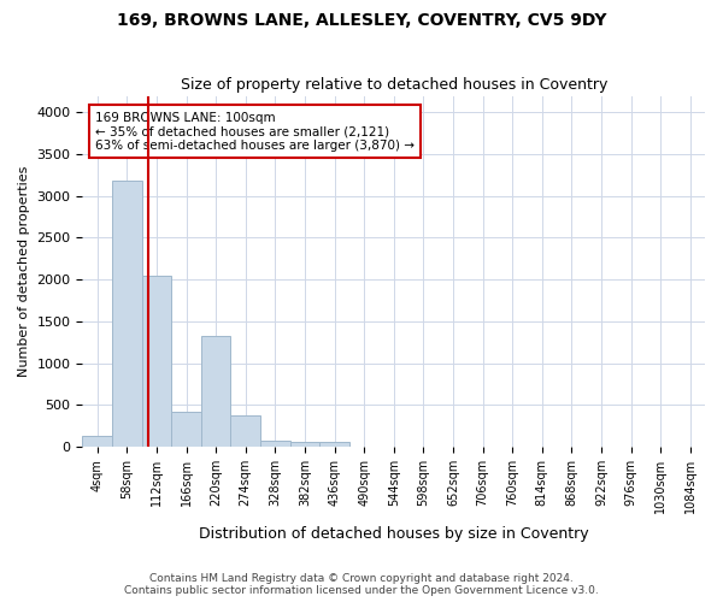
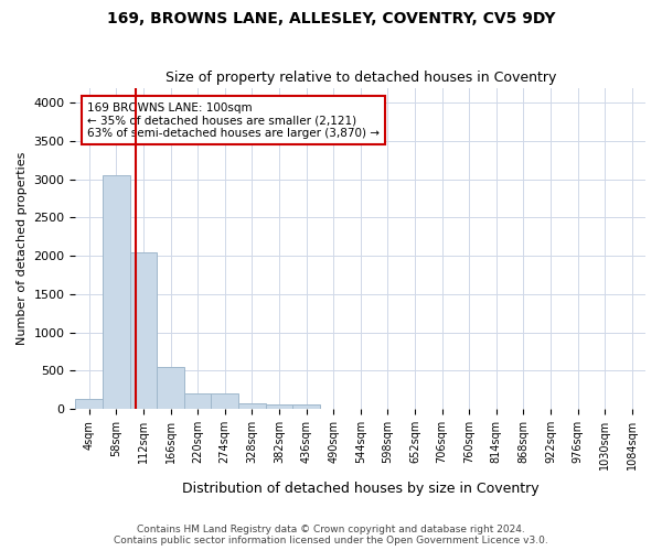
58sqm: 3180 -> 3050
166sqm: 420 -> 550
220sqm: 1320 -> 200
274sqm: 380 -> 200
